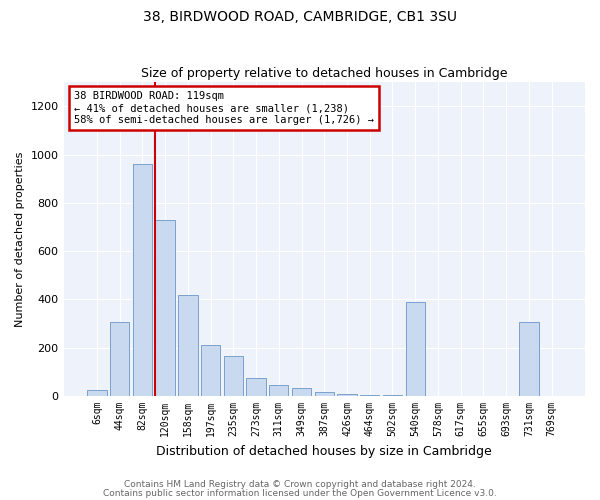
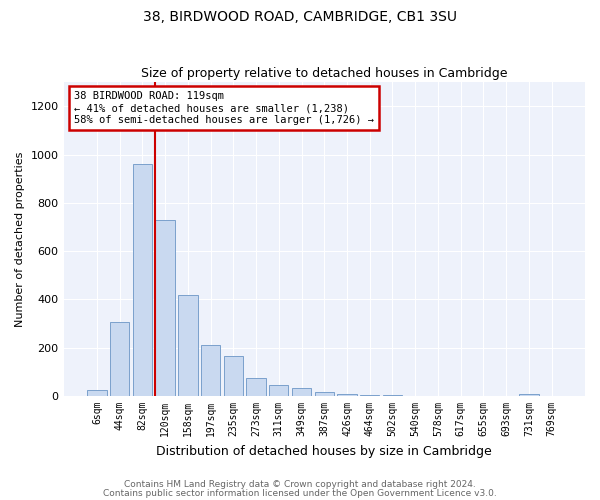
540sqm: 390 -> 2
731sqm: 305 -> 10
